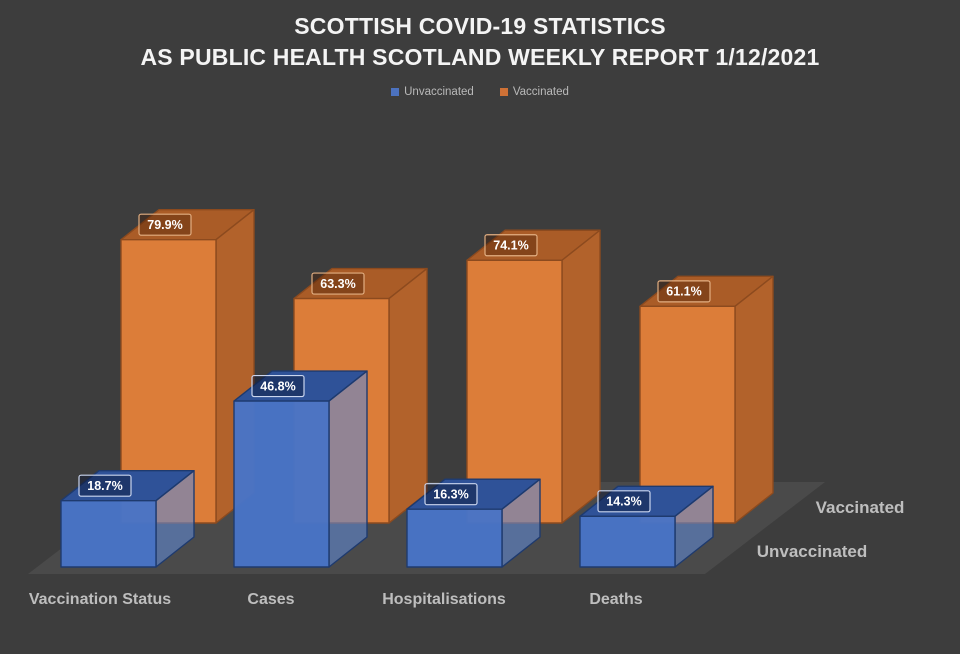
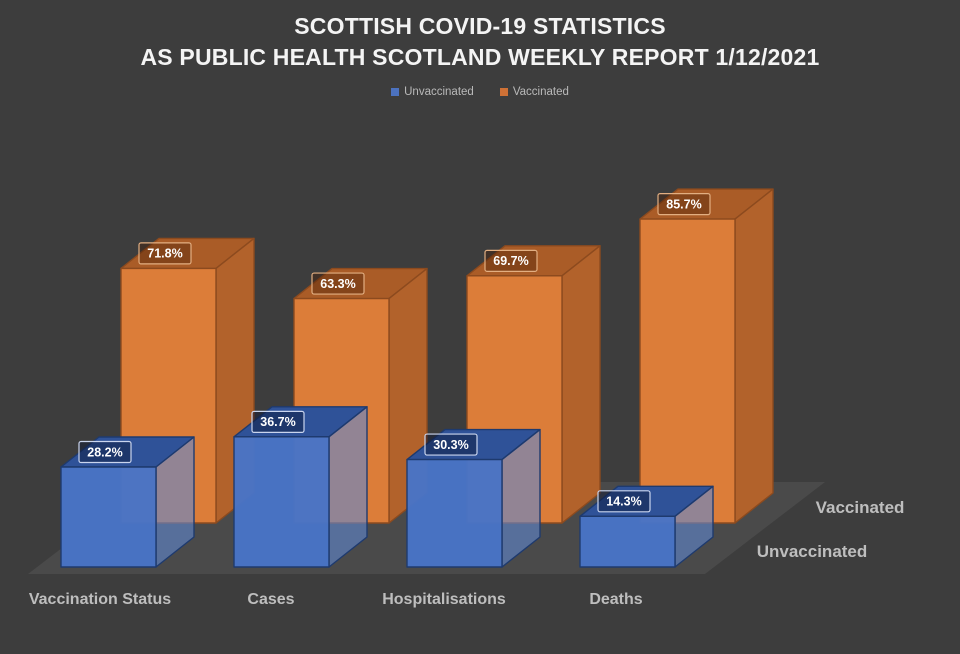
Unvaccinated/Vaccination Status: 18.7% -> 28.2%
Vaccinated/Vaccination Status: 79.9% -> 71.8%
Unvaccinated/Cases: 46.8% -> 36.7%
Unvaccinated/Hospitalisations: 16.3% -> 30.3%
Vaccinated/Hospitalisations: 74.1% -> 69.7%
Vaccinated/Deaths: 61.1% -> 85.7%
